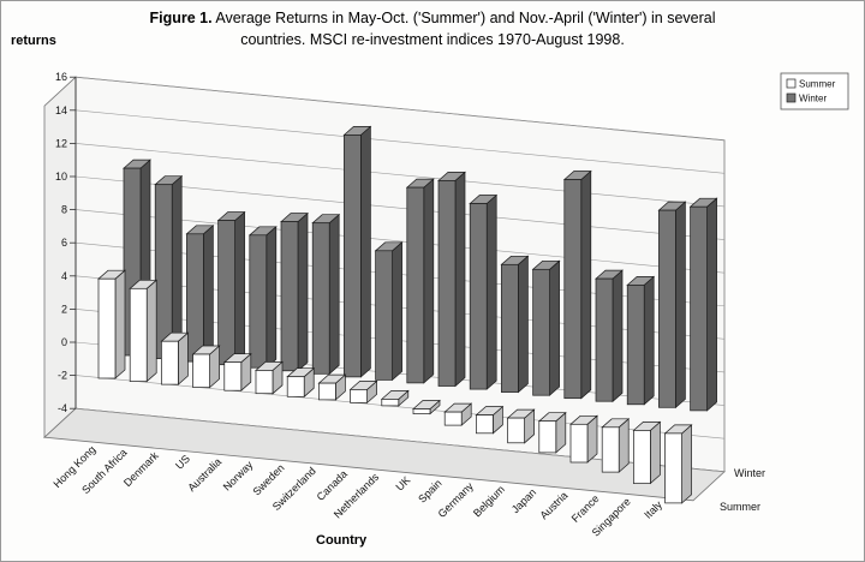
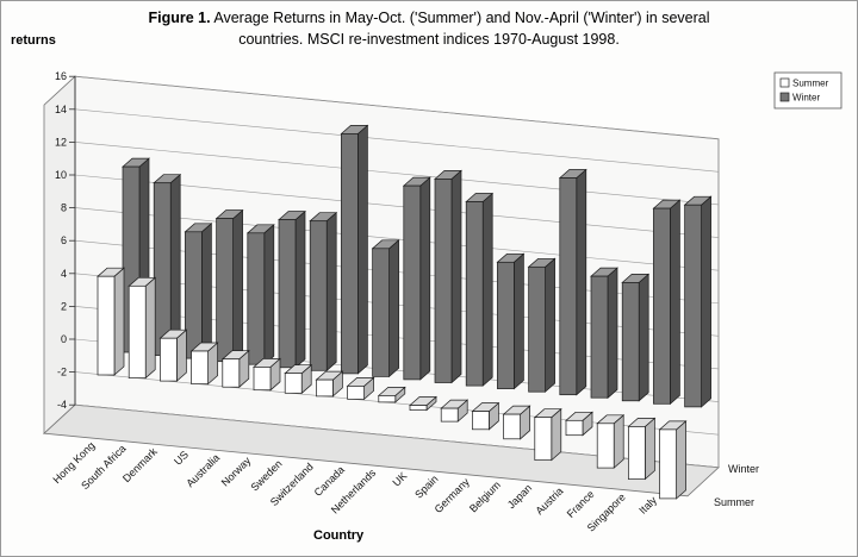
Summer/Japan: -1.9 -> -2.6
Summer/Austria: -2.3 -> -0.9
